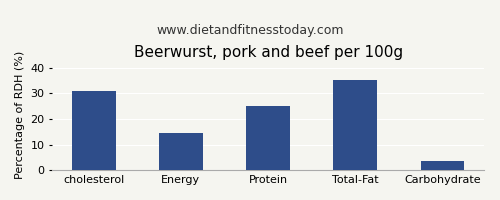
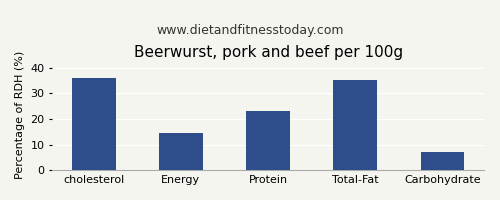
cholesterol: 31.0 -> 36.0
Protein: 25.0 -> 23.0
Carbohydrate: 3.5 -> 7.0
